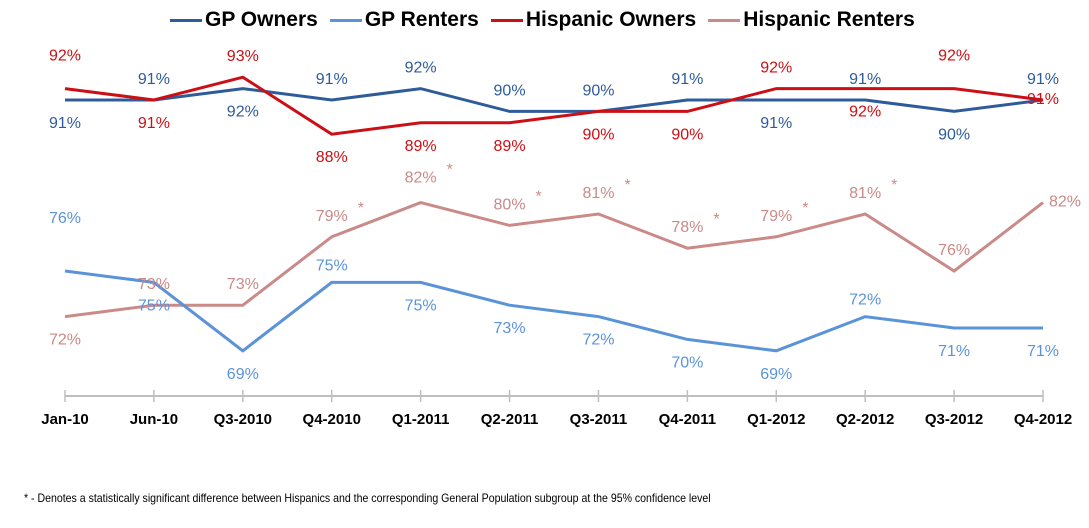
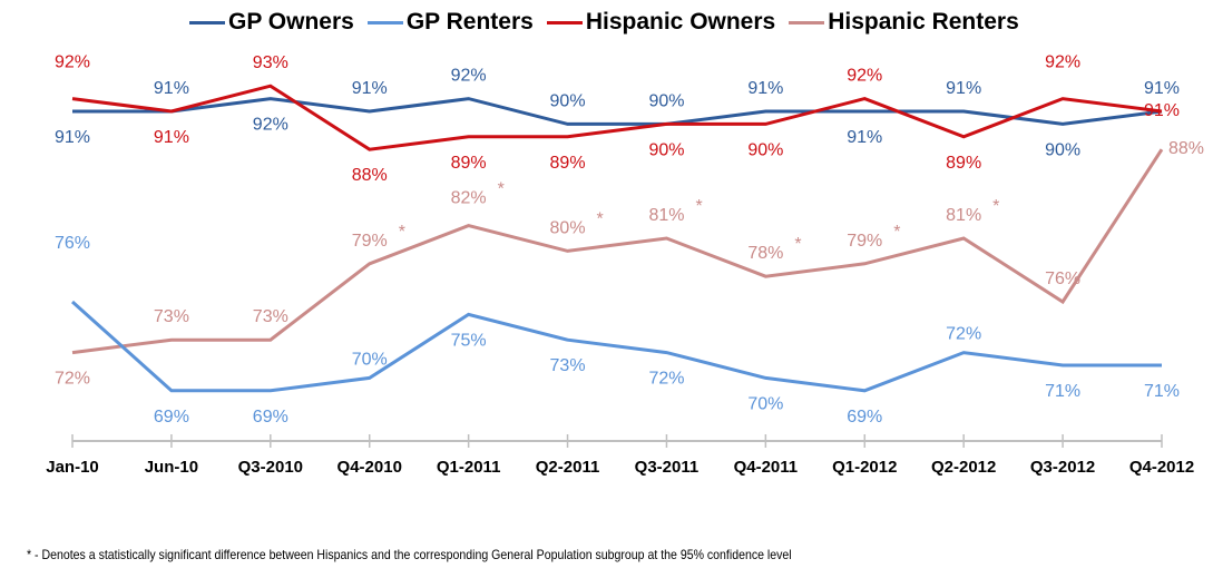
GP Renters/Jun-10: 75% -> 69%
GP Renters/Q4-2010: 75% -> 70%
Hispanic Owners/Q2-2012: 92% -> 89%
Hispanic Renters/Q4-2012: 82% -> 88%
